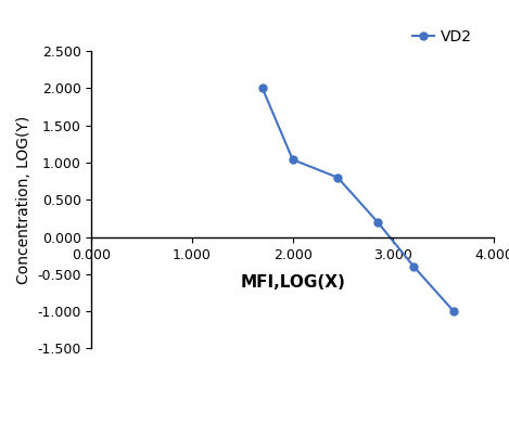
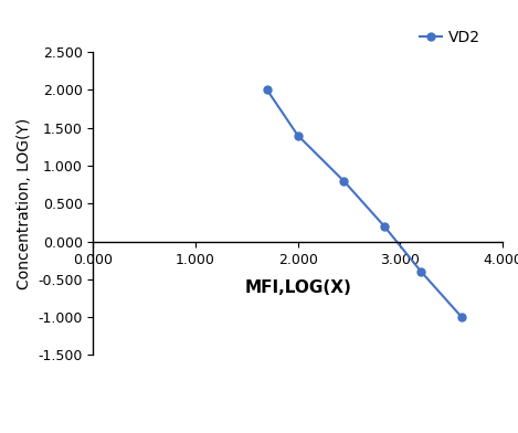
2.000: 1.04 -> 1.40
